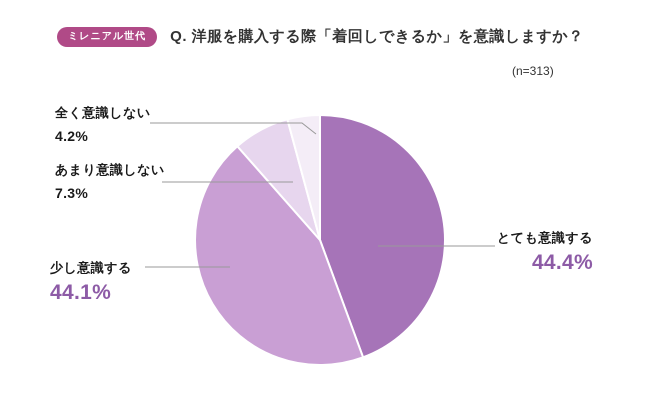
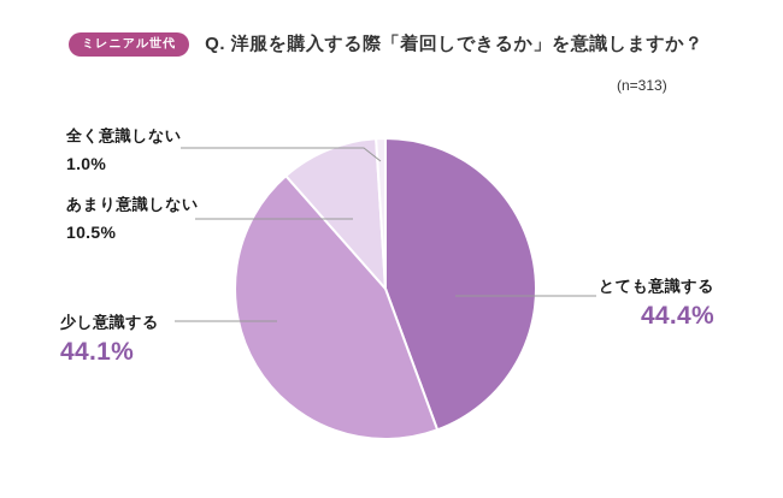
あまり意識しない: 7.3% -> 10.5%
全く意識しない: 4.2% -> 1.0%
